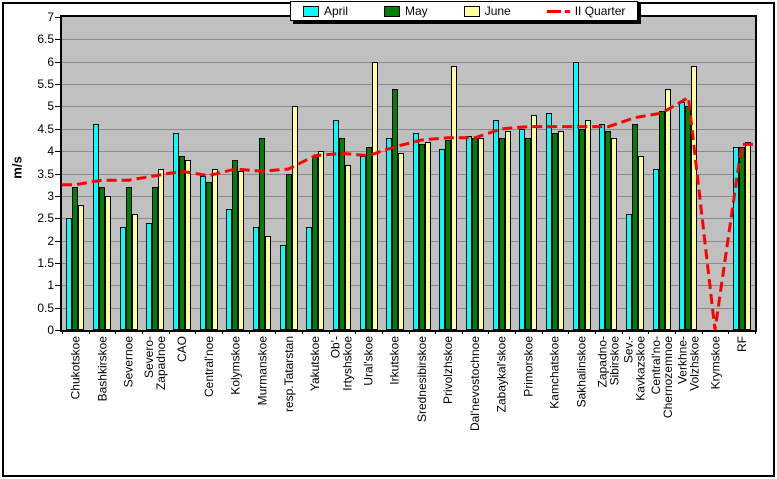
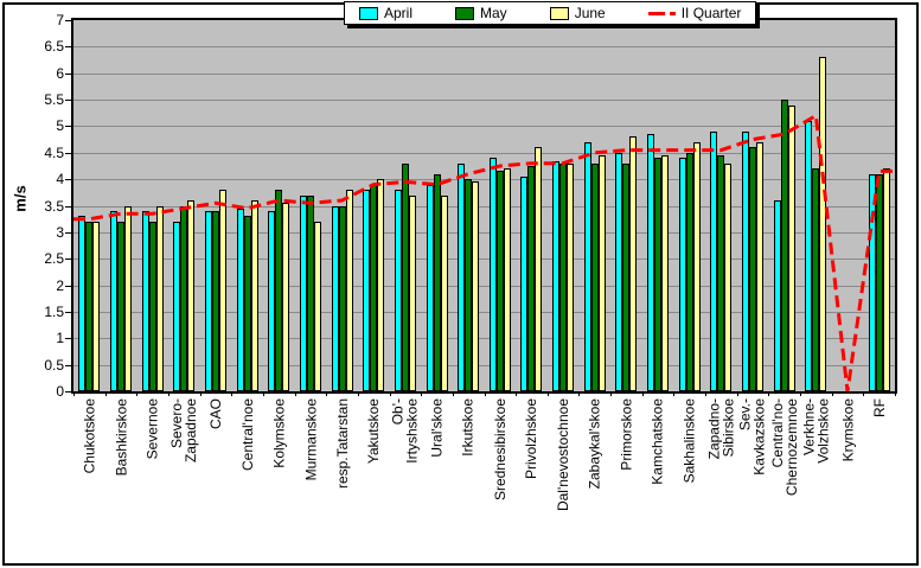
April/Chukotskoe: 2.5 -> 3.3
June/Chukotskoe: 2.8 -> 3.2
April/Bashkirskoe: 4.6 -> 3.4
June/Bashkirskoe: 3.0 -> 3.5
April/Severnoe: 2.3 -> 3.4
June/Severnoe: 2.6 -> 3.5
April/Severo- Zapadnoe: 2.4 -> 3.2
May/Severo- Zapadnoe: 3.2 -> 3.5
April/CAO: 4.4 -> 3.4
May/CAO: 3.9 -> 3.4
April/Kolymskoe: 2.7 -> 3.4
April/Murmanskoe: 2.3 -> 3.7
May/Murmanskoe: 4.3 -> 3.7
June/Murmanskoe: 2.1 -> 3.2
April/resp.Tatarstan: 1.9 -> 3.5
June/resp.Tatarstan: 5.0 -> 3.8
April/Yakutskoe: 2.3 -> 3.8
April/Ob'- Irtyshskoe: 4.7 -> 3.8
June/Ural'skoe: 6.0 -> 3.7
May/Irkutskoe: 5.4 -> 4.0
June/Privolzhskoe: 5.9 -> 4.6
April/Sakhalinskoe: 6.0 -> 4.4
April/Zapadno- Sibirskoe: 4.6 -> 4.9
April/Sev.- Kavkazskoe: 2.6 -> 4.9
June/Sev.- Kavkazskoe: 3.9 -> 4.7
May/Central'no- Chernozemnoe: 4.9 -> 5.5
May/Verkhne- Volzhskoe: 5.0 -> 4.2
June/Verkhne- Volzhskoe: 5.9 -> 6.3
